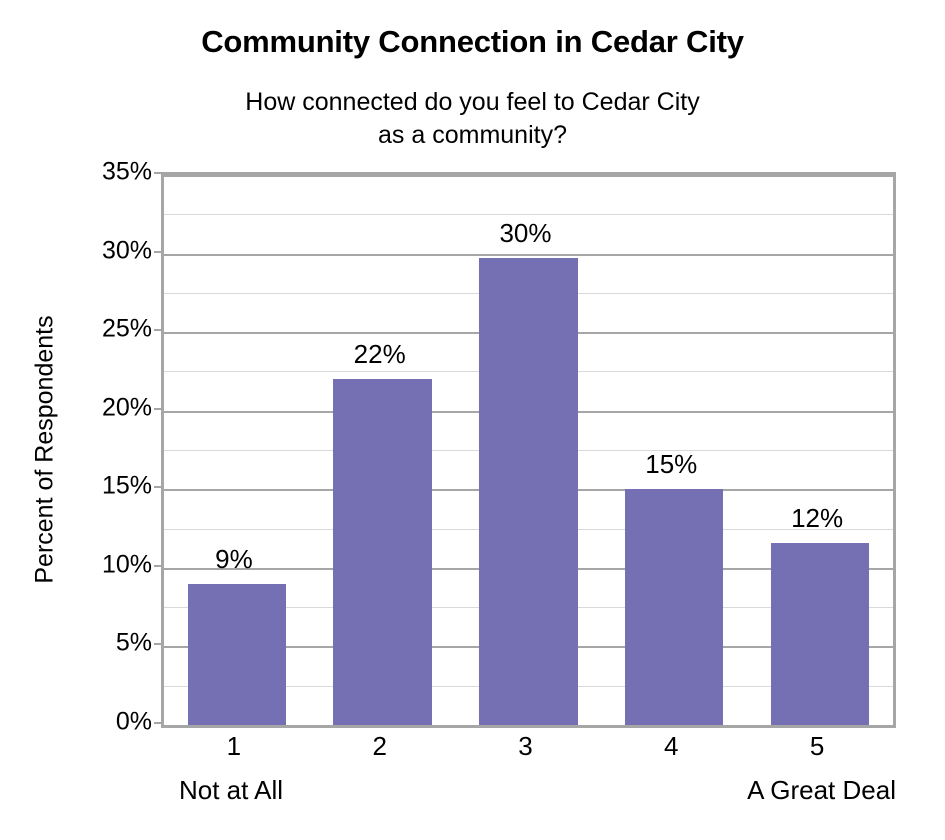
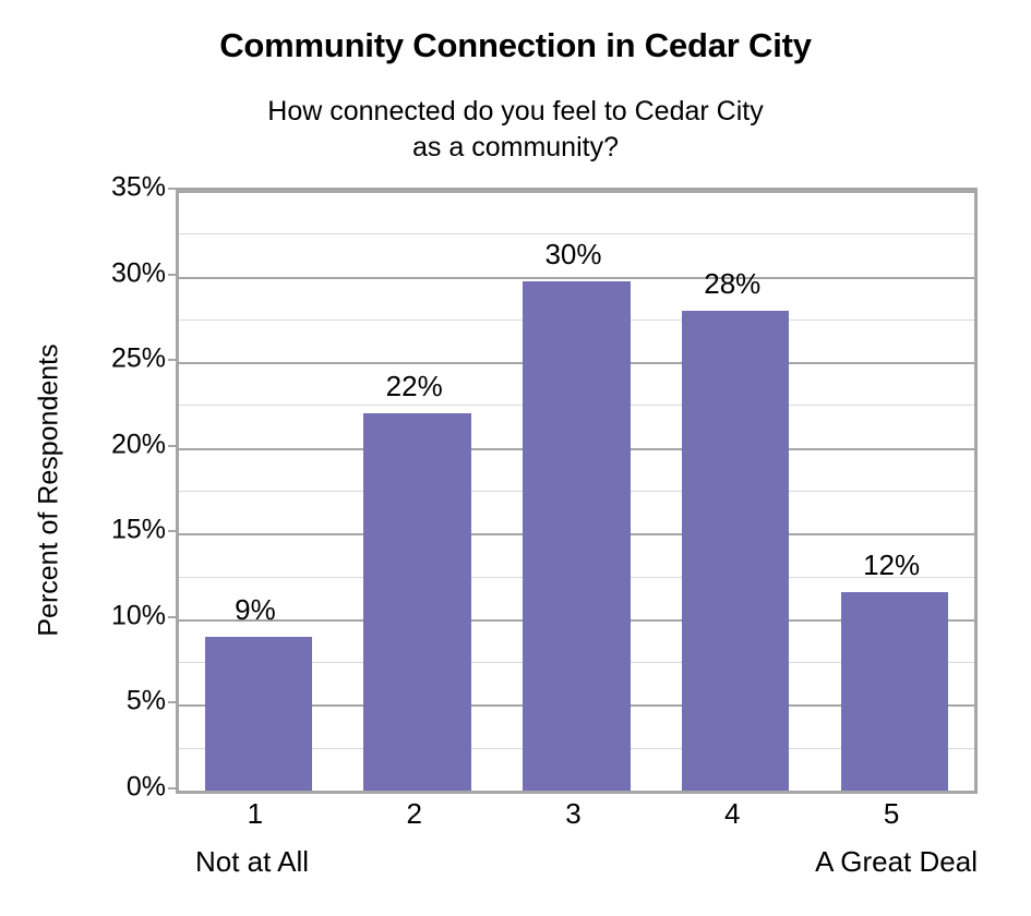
4: 15% -> 28%
